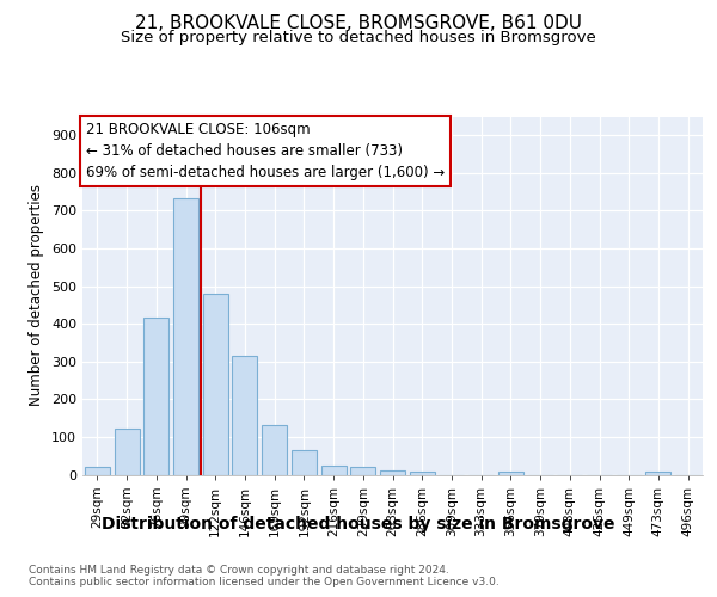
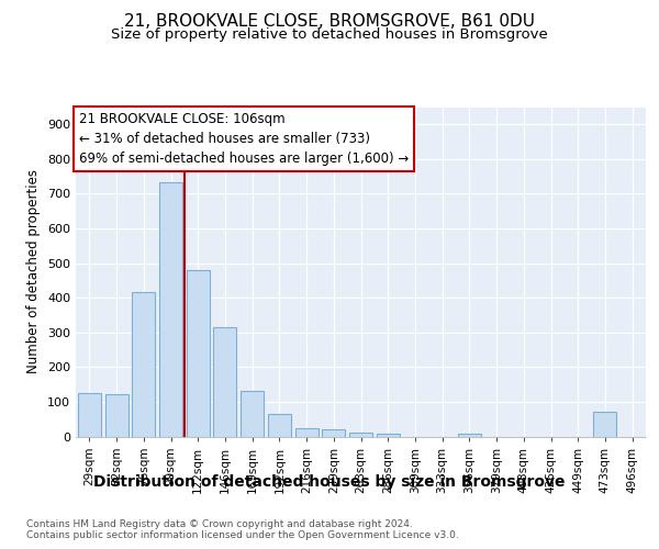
29sqm: 20 -> 125
473sqm: 8 -> 70
